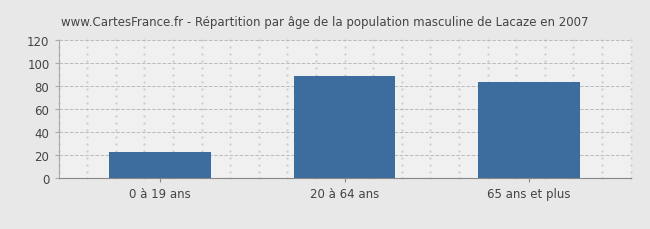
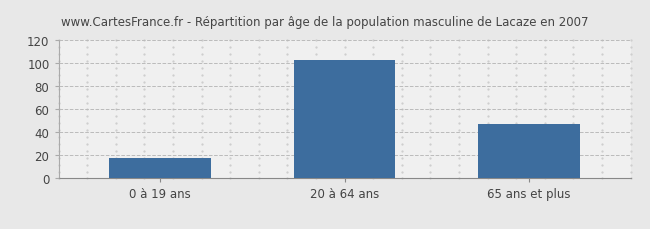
0 à 19 ans: 23 -> 18
20 à 64 ans: 89 -> 103
65 ans et plus: 84 -> 47
